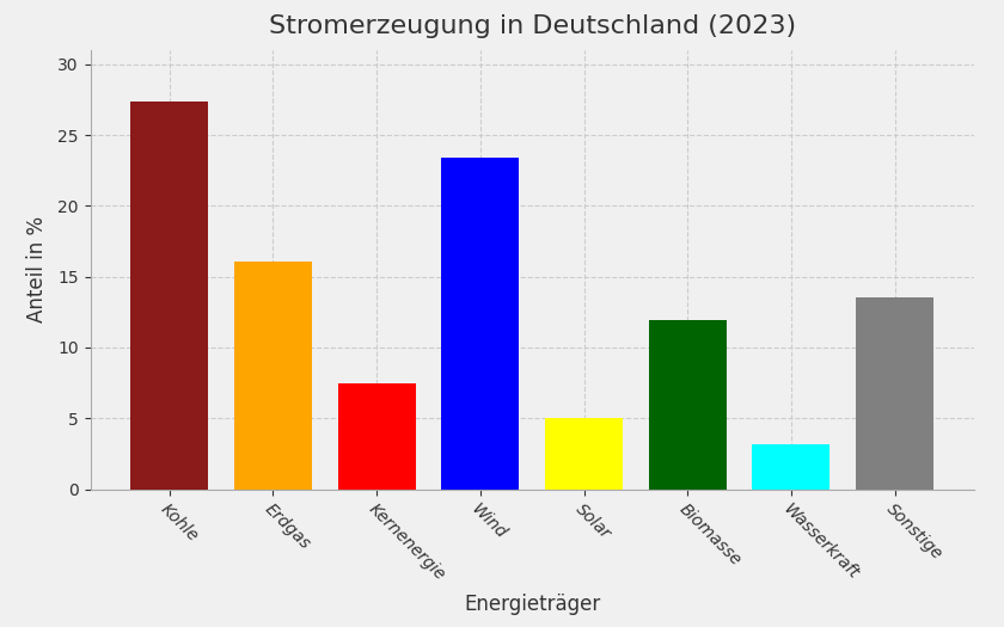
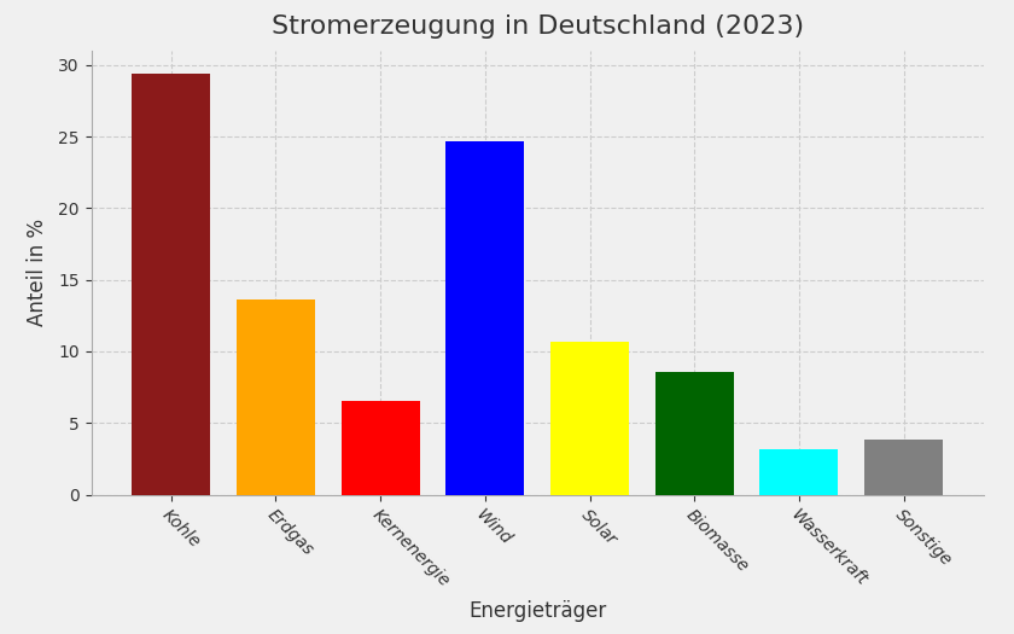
Kohle: 27.4 -> 29.4
Erdgas: 16.1 -> 13.6
Kernenergie: 7.5 -> 6.5
Wind: 23.4 -> 24.7
Solar: 5.0 -> 10.7
Biomasse: 11.9 -> 8.6
Sonstige: 13.5 -> 3.8
